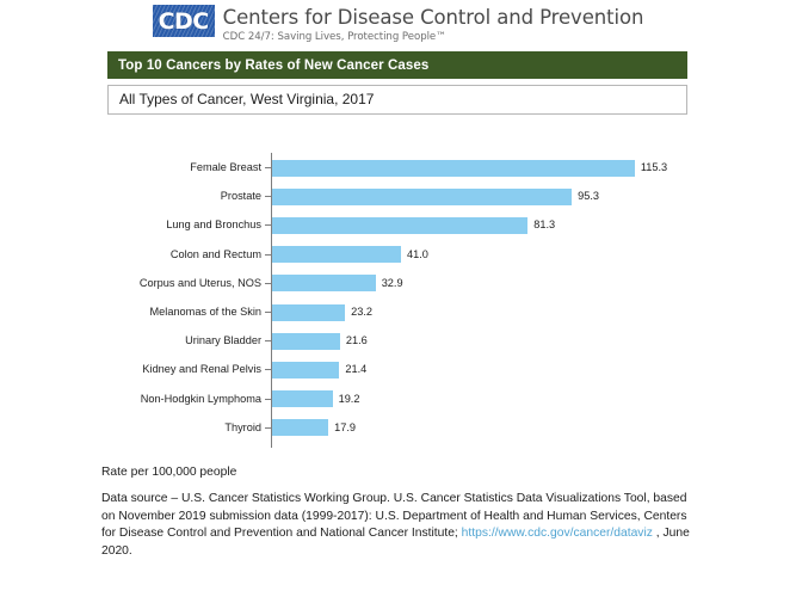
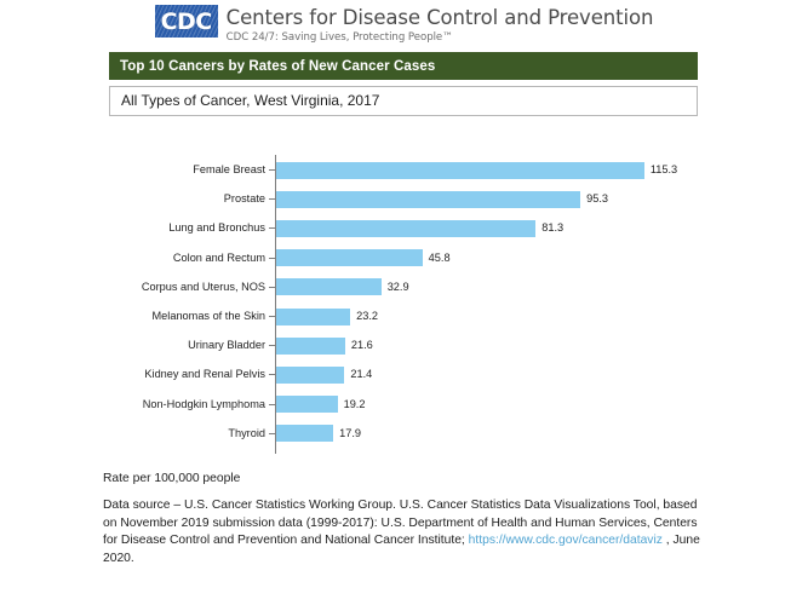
Colon and Rectum: 41.0 -> 45.8
